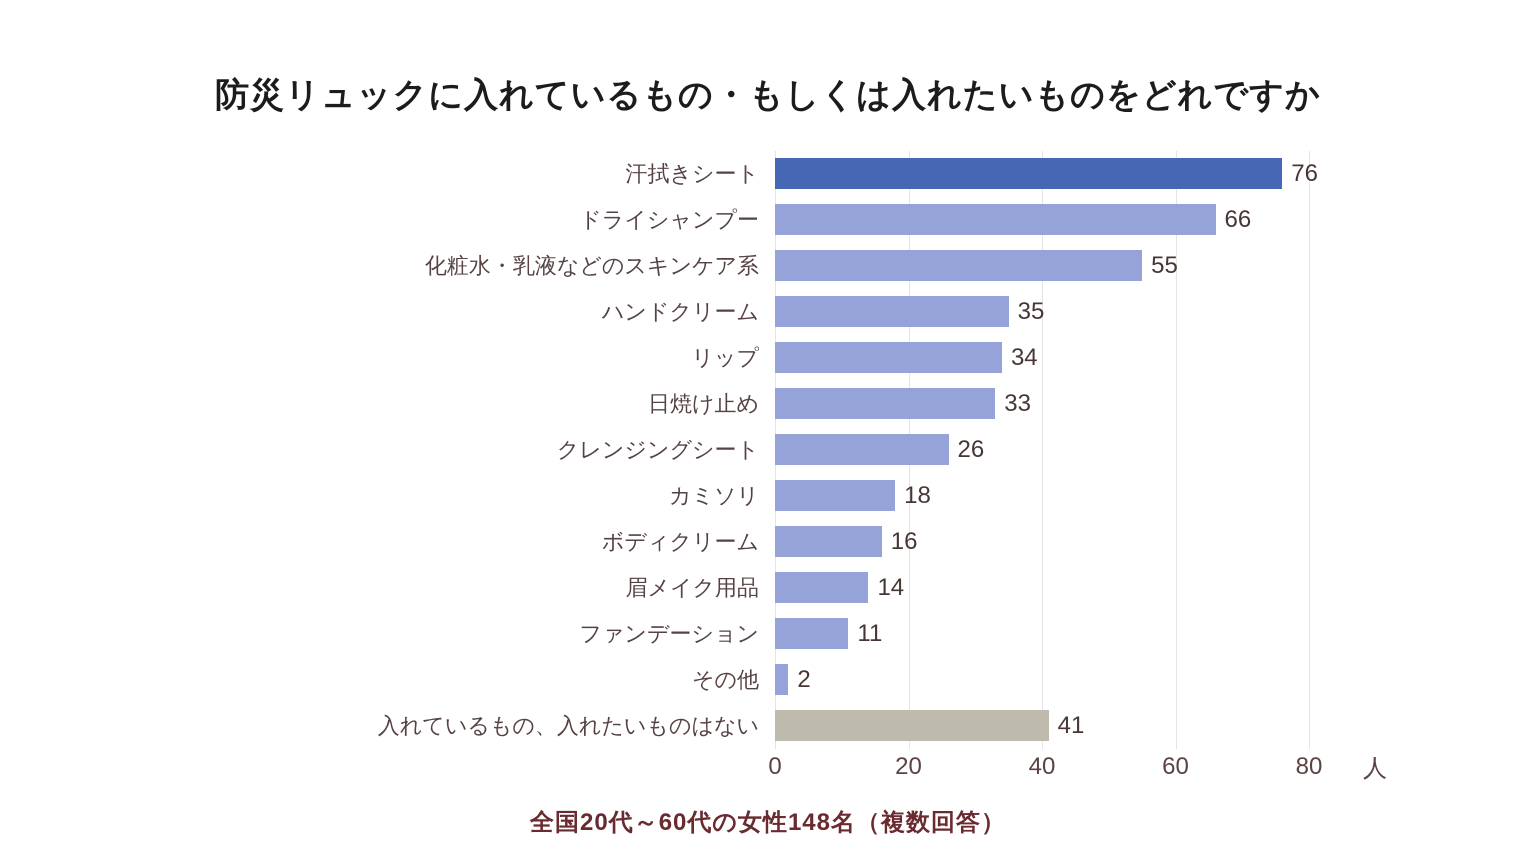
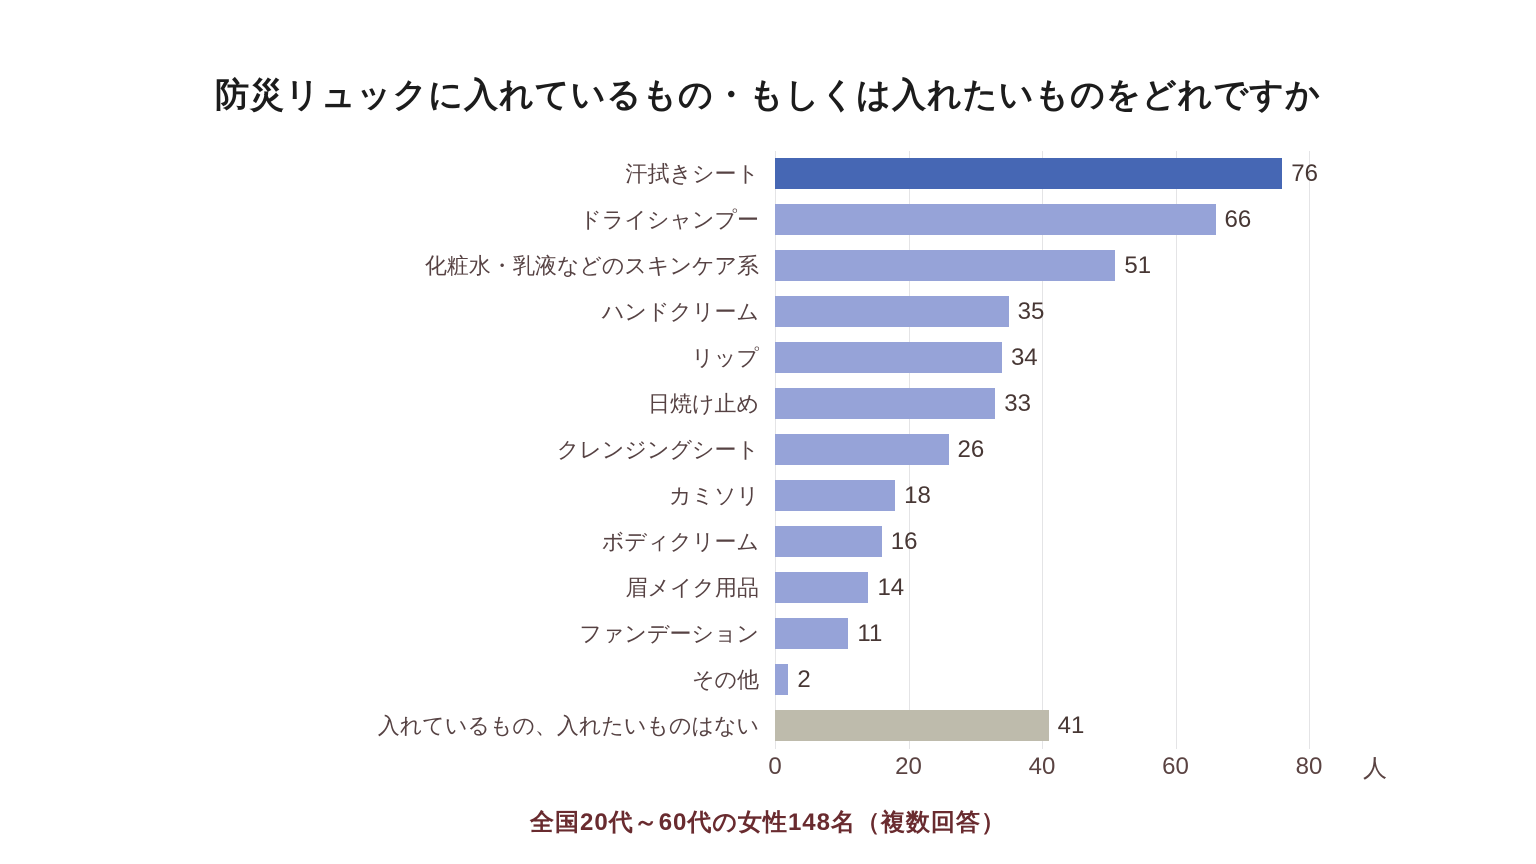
化粧水・乳液などのスキンケア系: 55 -> 51
